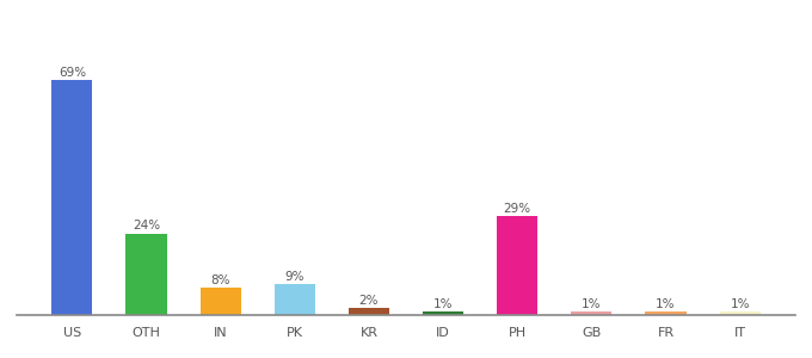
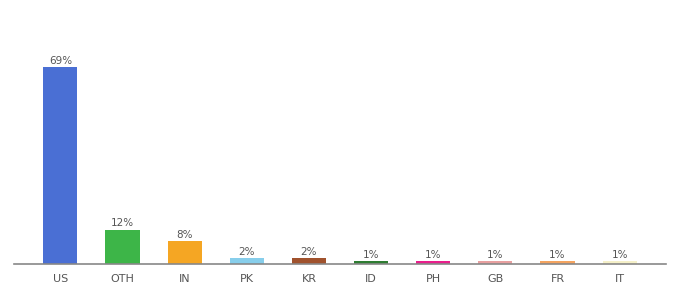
OTH: 24% -> 12%
PK: 9% -> 2%
PH: 29% -> 1%
